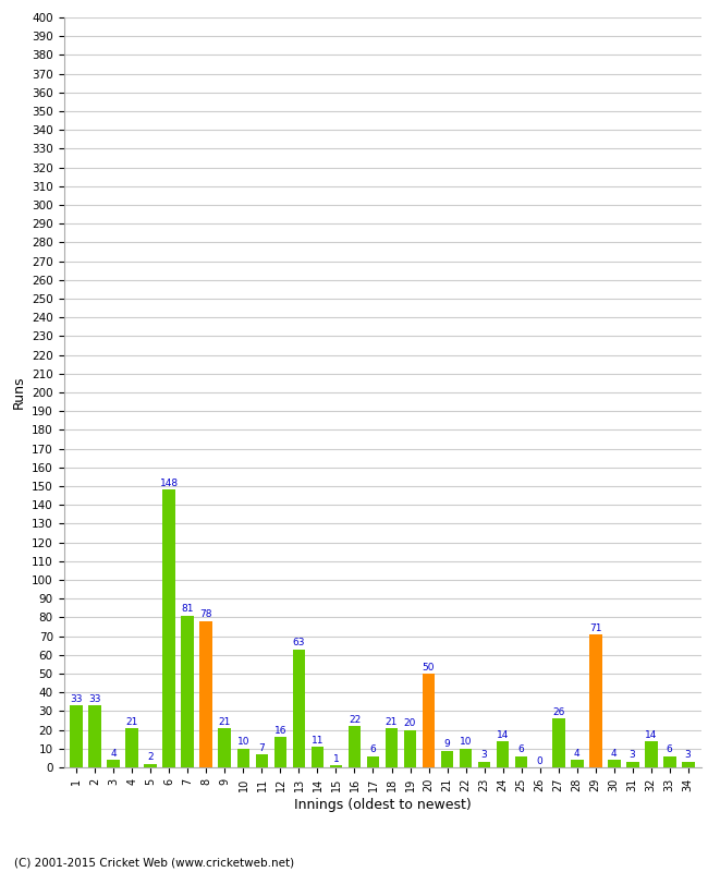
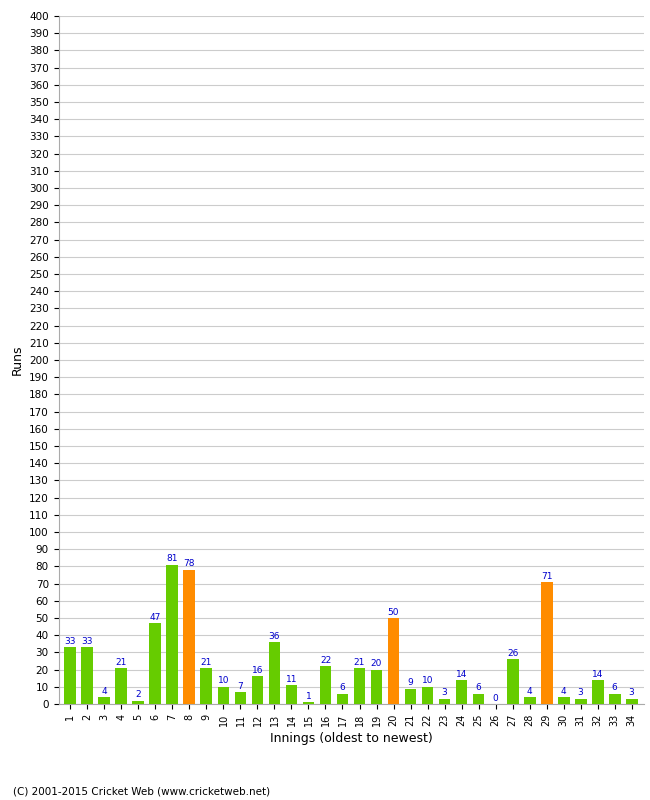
6: 148 -> 47
13: 63 -> 36
